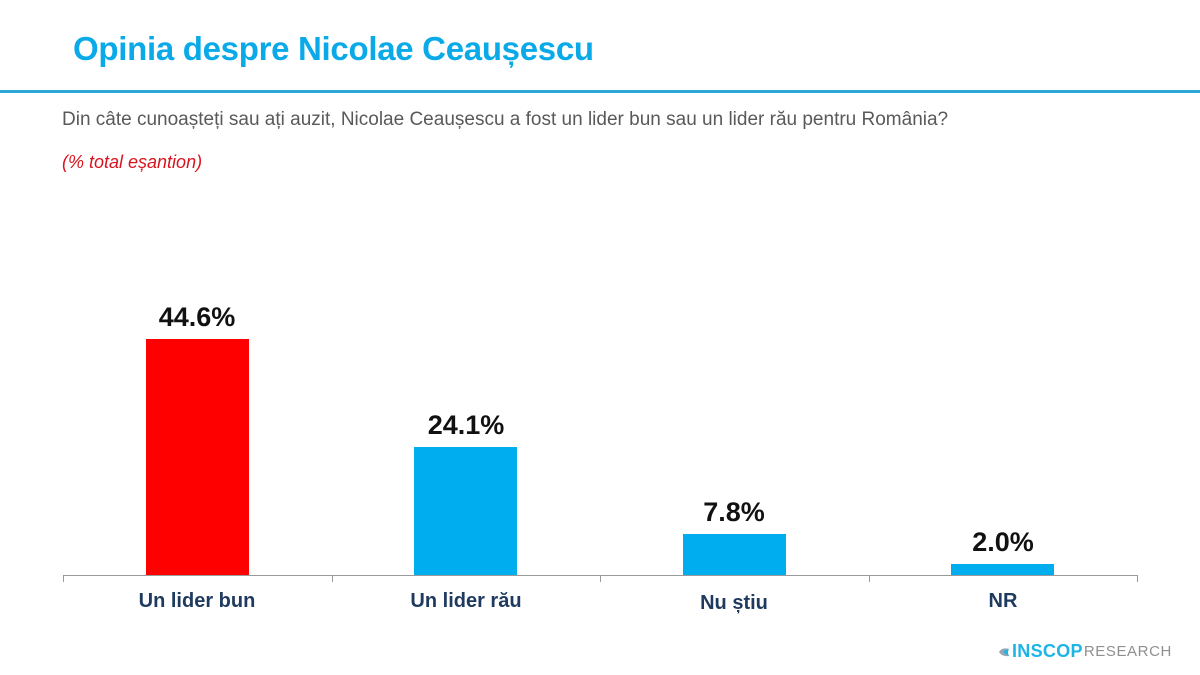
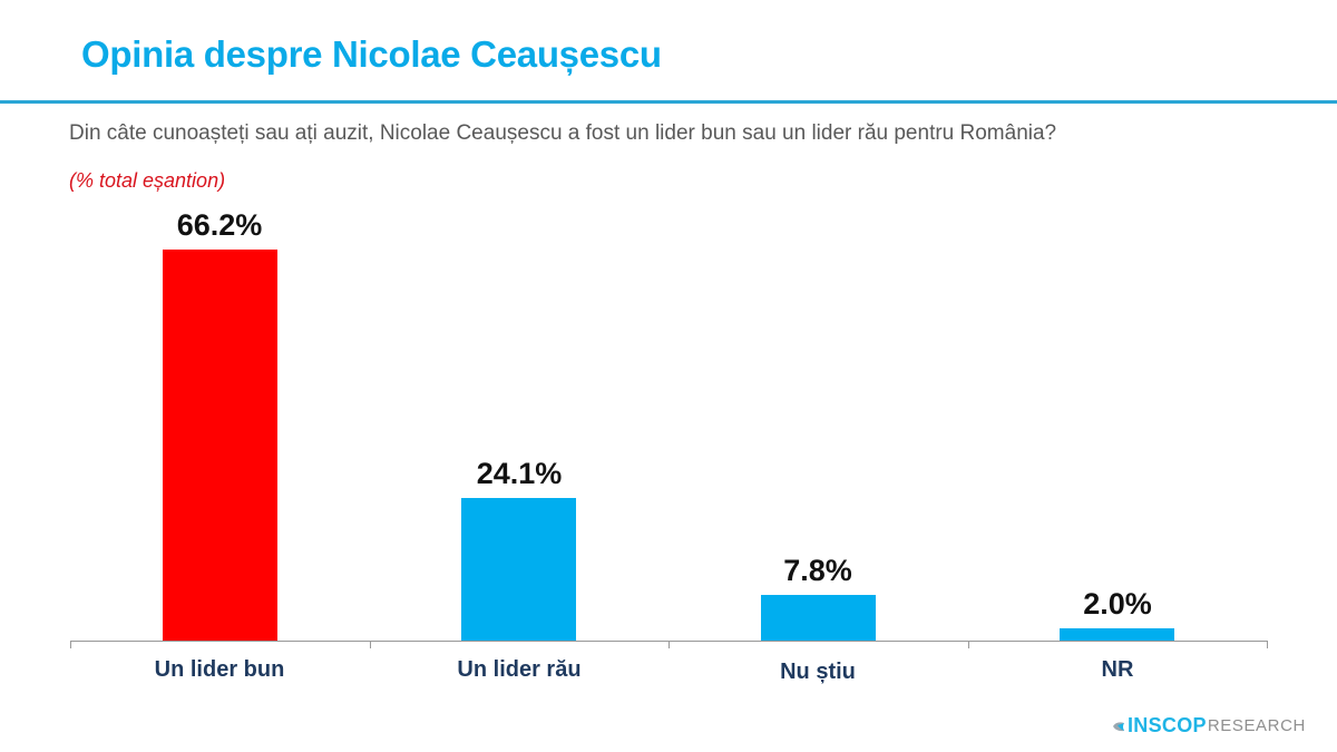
Un lider bun: 44.6% -> 66.2%
